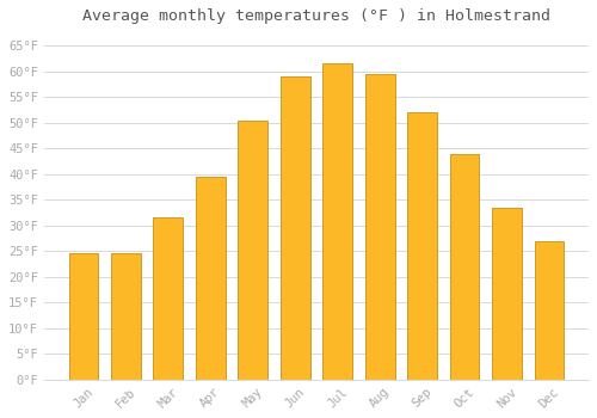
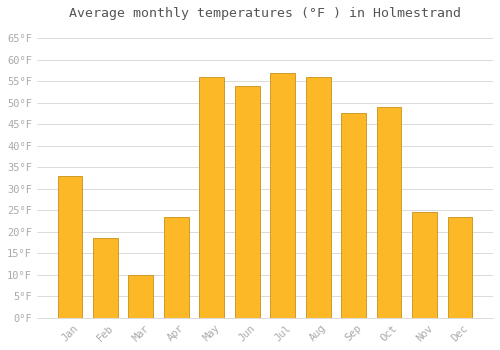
Jan: 24.5°F -> 33.0°F
Feb: 24.5°F -> 18.5°F
Mar: 31.5°F -> 10.0°F
Apr: 39.5°F -> 23.5°F
May: 50.5°F -> 56.0°F
Jun: 59.0°F -> 54.0°F
Jul: 61.5°F -> 57.0°F
Aug: 59.5°F -> 56.0°F
Sep: 52.0°F -> 47.5°F
Oct: 44.0°F -> 49.0°F
Nov: 33.5°F -> 24.5°F
Dec: 27.0°F -> 23.5°F
